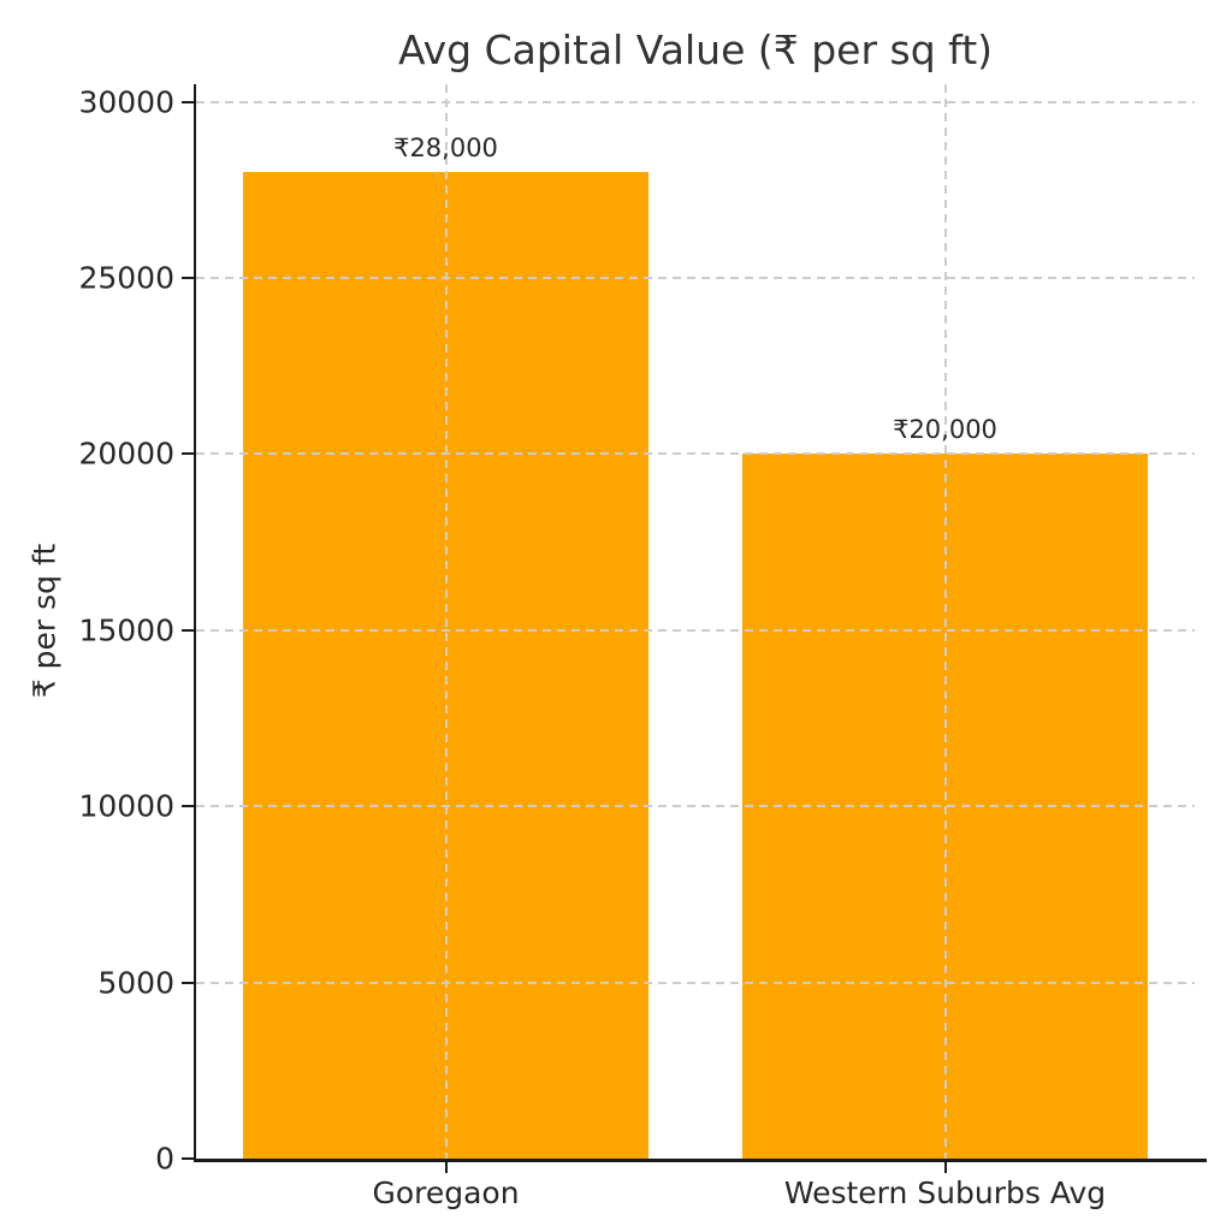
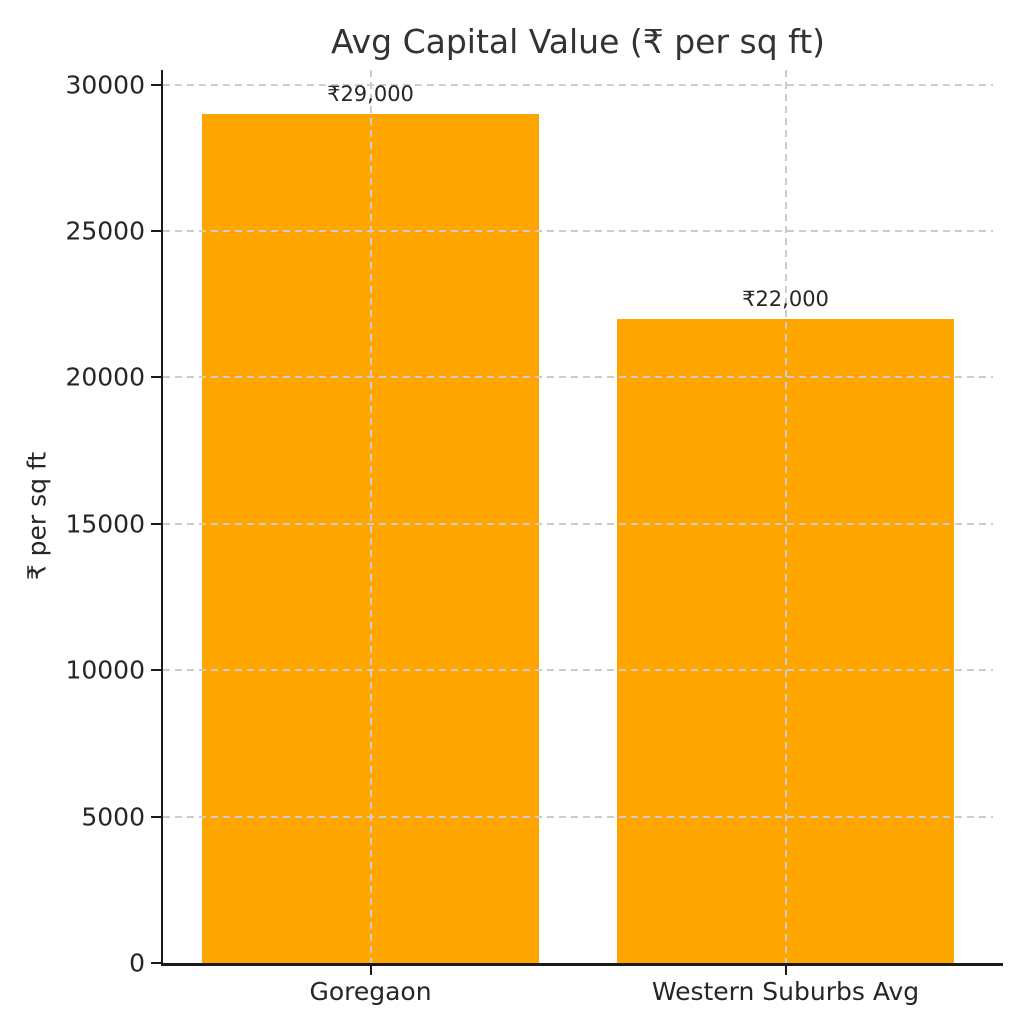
Goregaon: 28,000 -> 29,000
Western Suburbs Avg: 20,000 -> 22,000
